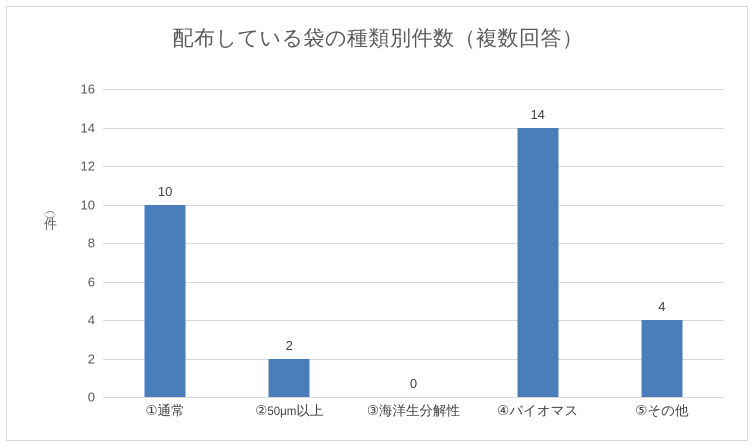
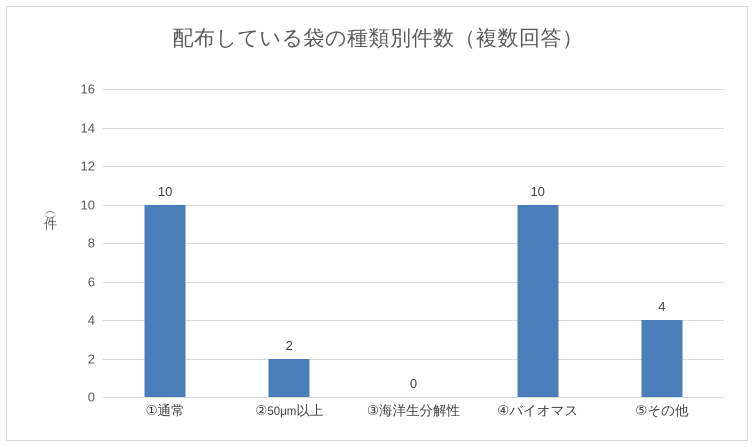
④バイオマス: 14 -> 10
